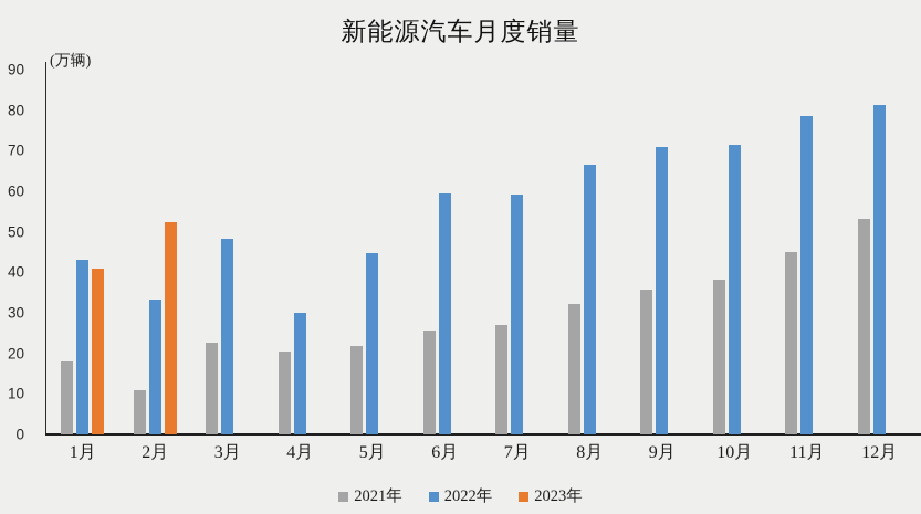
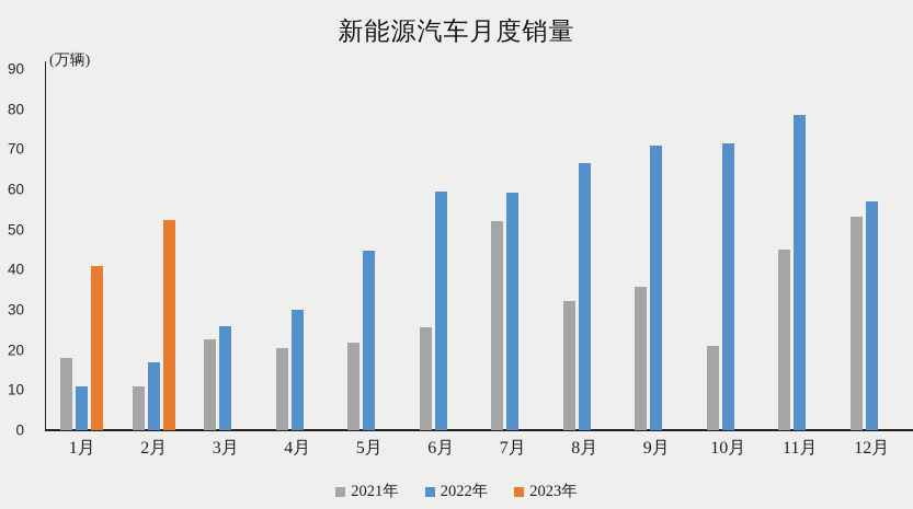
2022年/1月: 43 -> 11
2022年/2月: 33 -> 17
2022年/3月: 48 -> 26
2021年/7月: 27 -> 52
2021年/10月: 38 -> 21
2022年/12月: 81 -> 57
